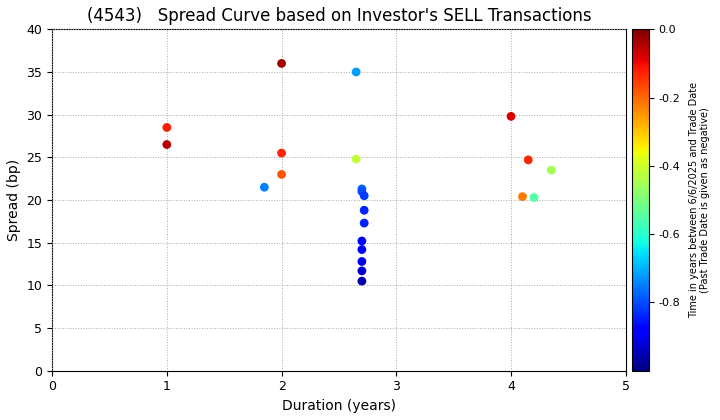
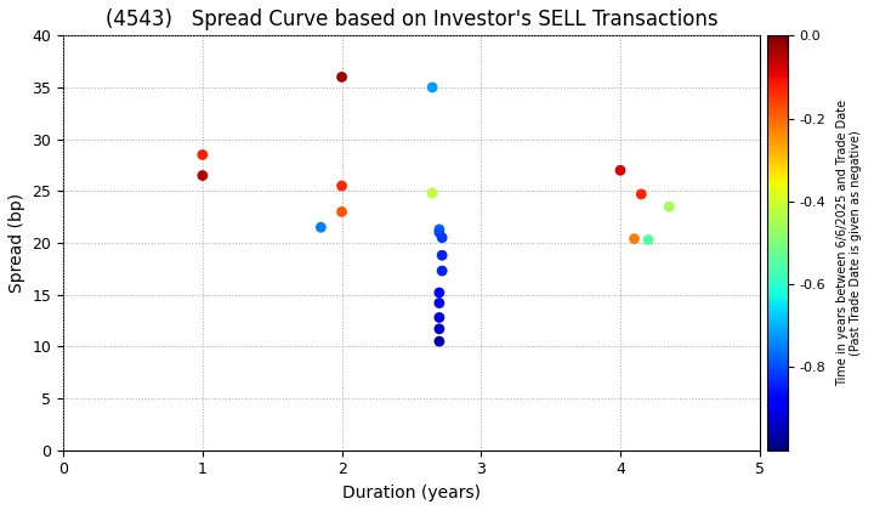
4: 29.8 -> 27.0
